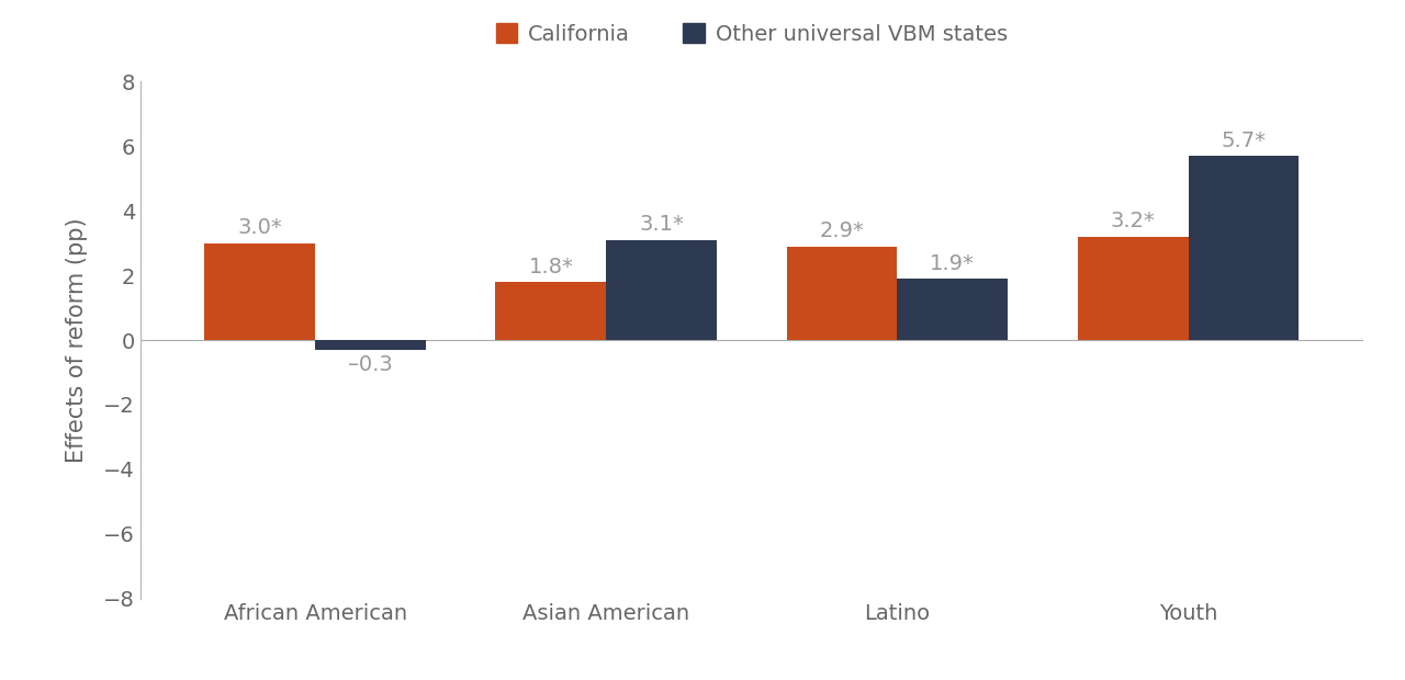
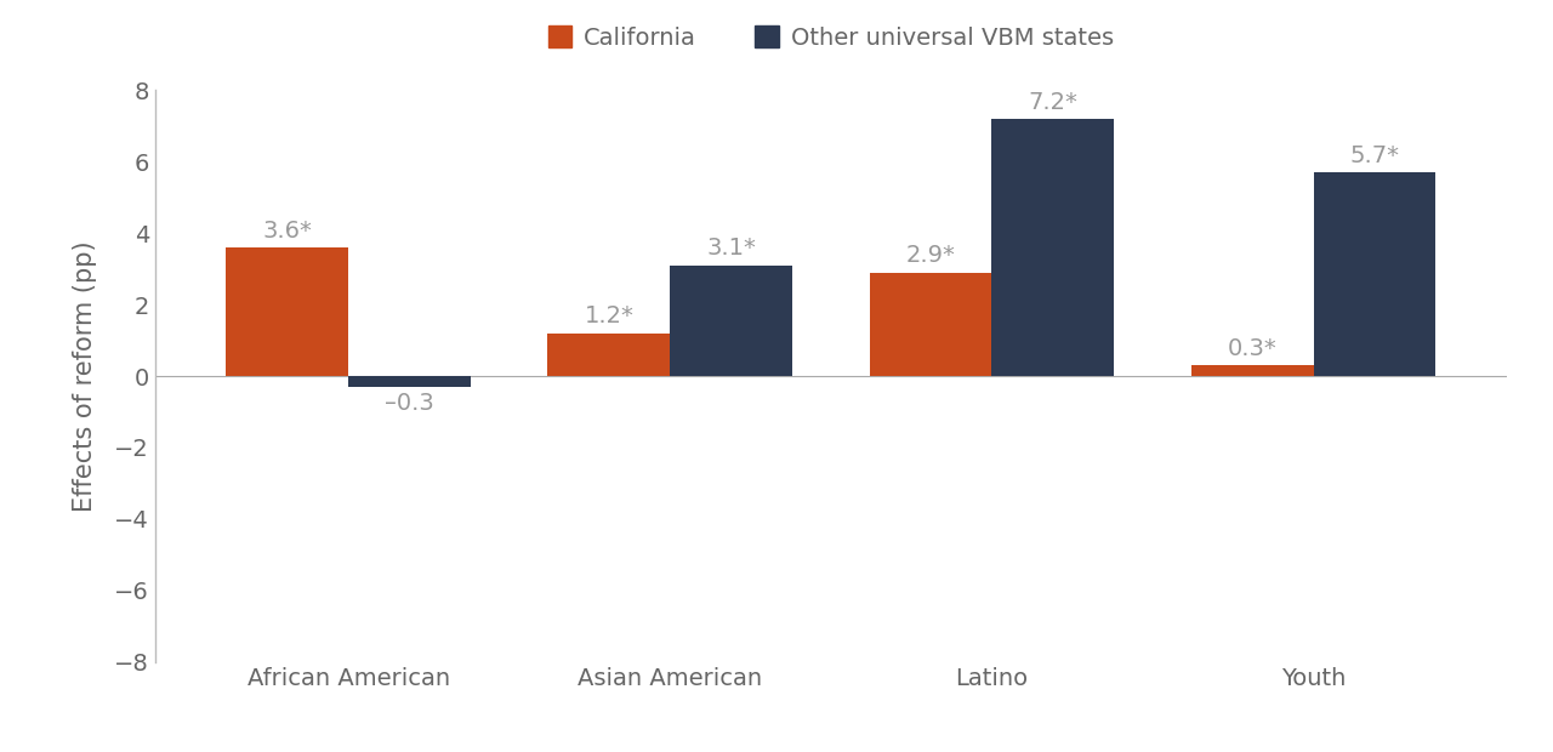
California/African American: 3.0* -> 3.6*
California/Asian American: 1.8* -> 1.2*
Other universal VBM states/Latino: 1.9* -> 7.2*
California/Youth: 3.2* -> 0.3*
